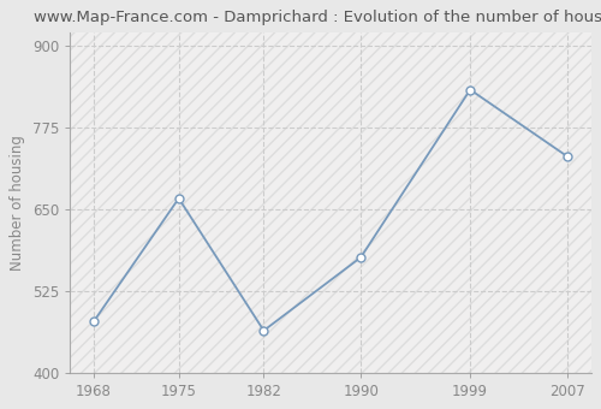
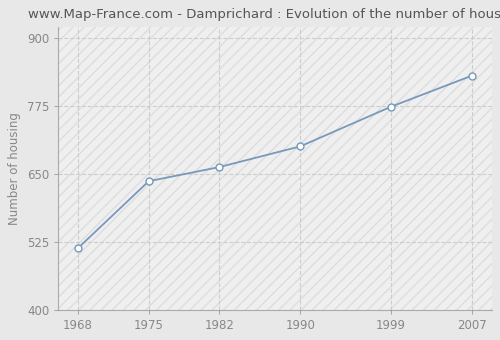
1968: 478 -> 513
1975: 666 -> 636
1982: 464 -> 662
1990: 576 -> 700
1999: 832 -> 773
2007: 730 -> 830
